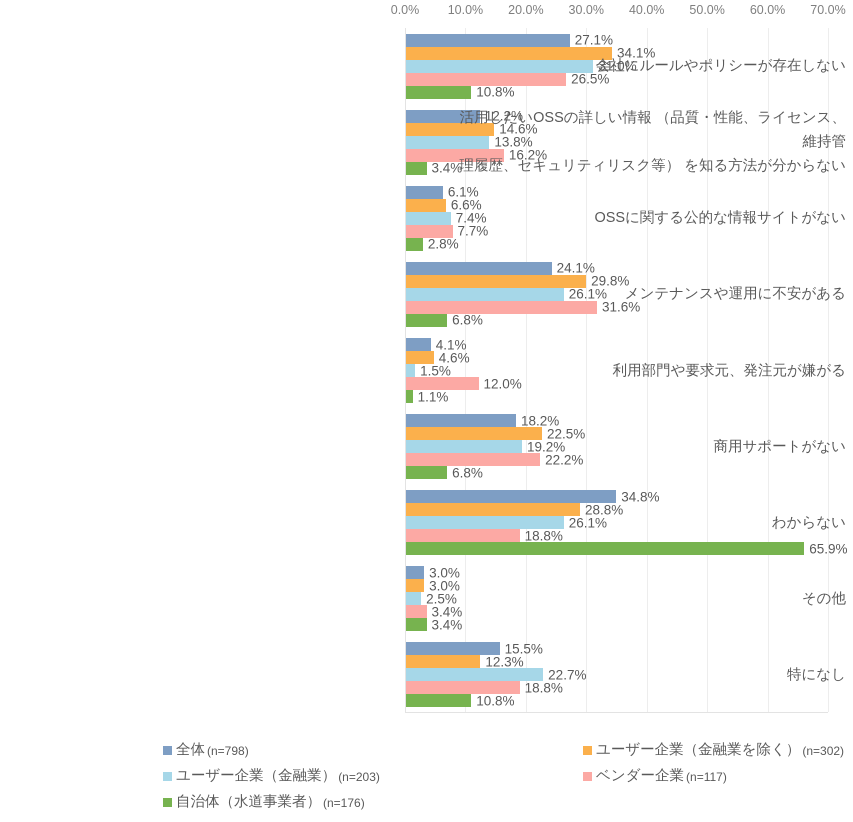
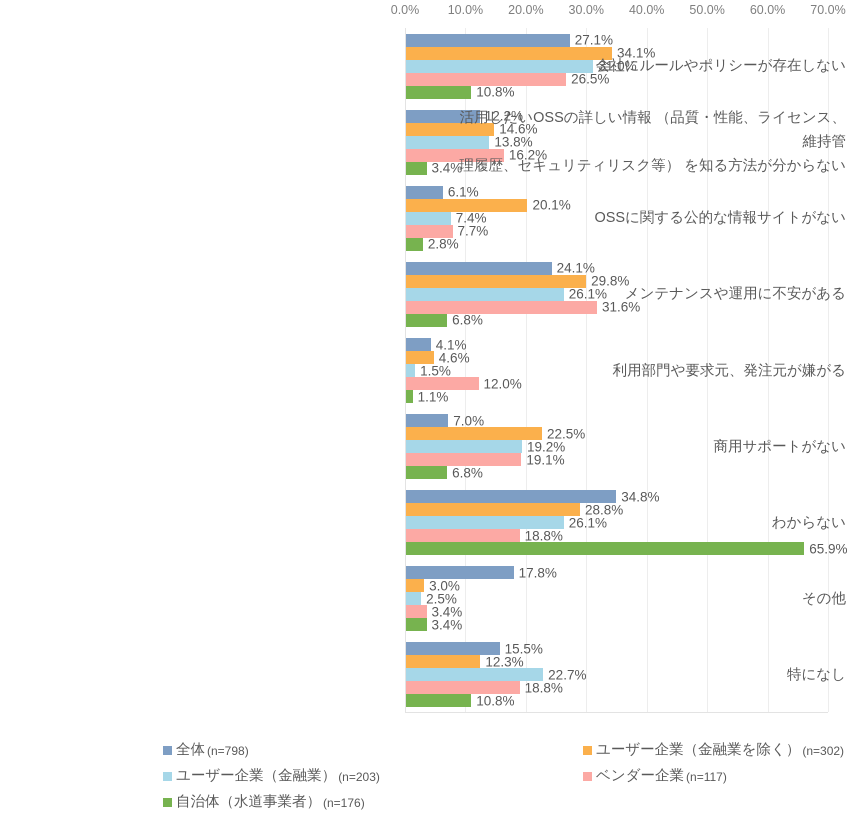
ユーザー企業（金融業を除く）/OSSに関する公的な情報サイトがない: 6.6% -> 20.1%
全体/商用サポートがない: 18.2% -> 7.0%
ベンダー企業/商用サポートがない: 22.2% -> 19.1%
全体/その他: 3.0% -> 17.8%
